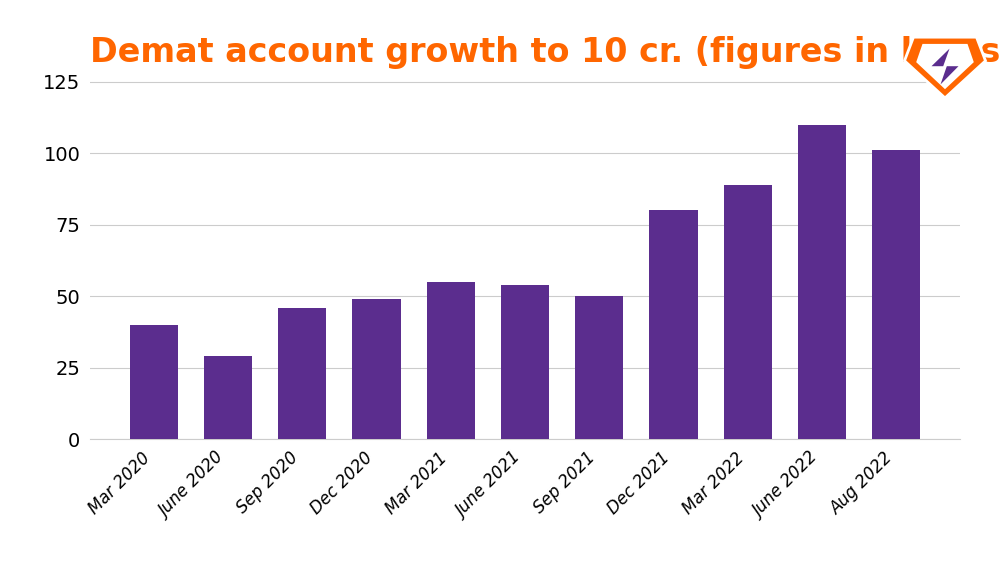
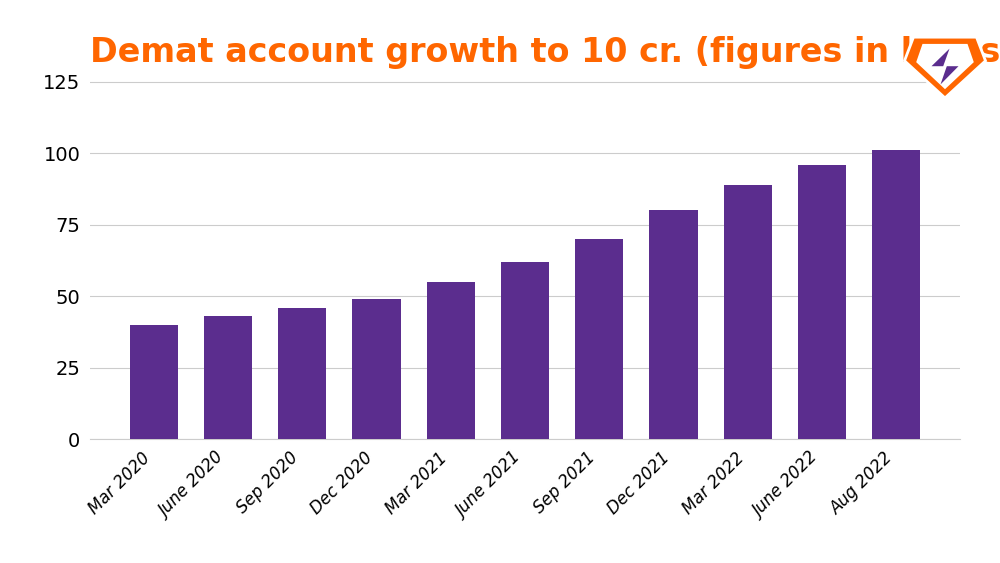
June 2020: 29 -> 43
June 2021: 54 -> 62
Sep 2021: 50 -> 70
June 2022: 110 -> 96
